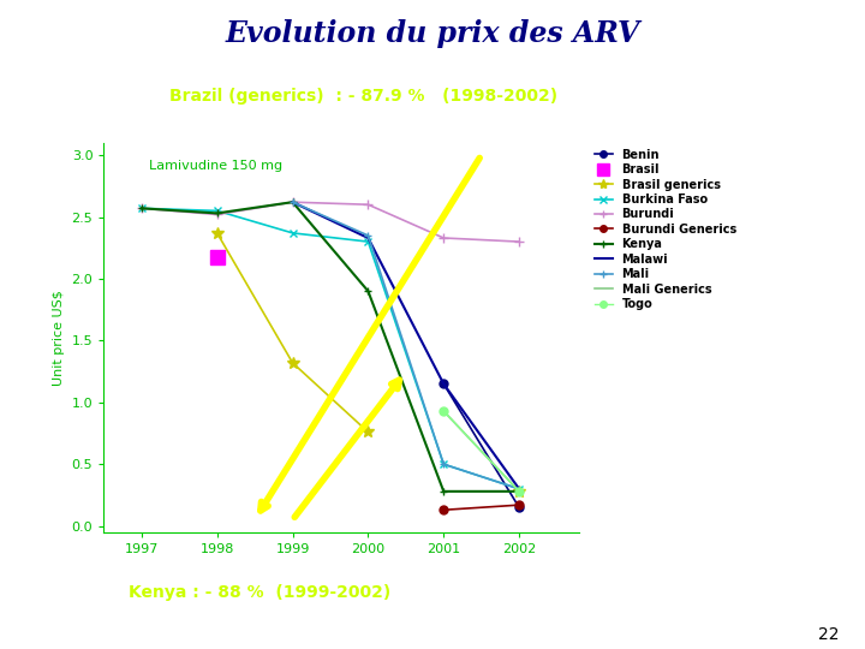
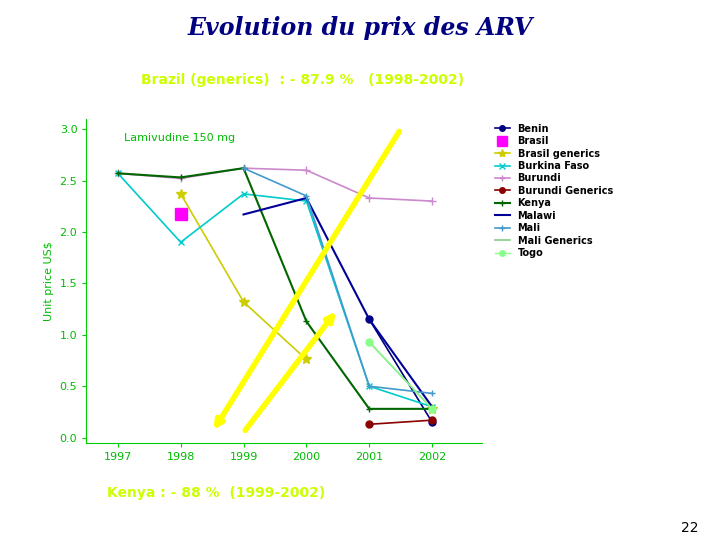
Burkina Faso/1998: 2.55 -> 1.90
Malawi/1999: 2.62 -> 2.17
Kenya/2000: 1.90 -> 1.13
Mali/2002: 0.30 -> 0.43
